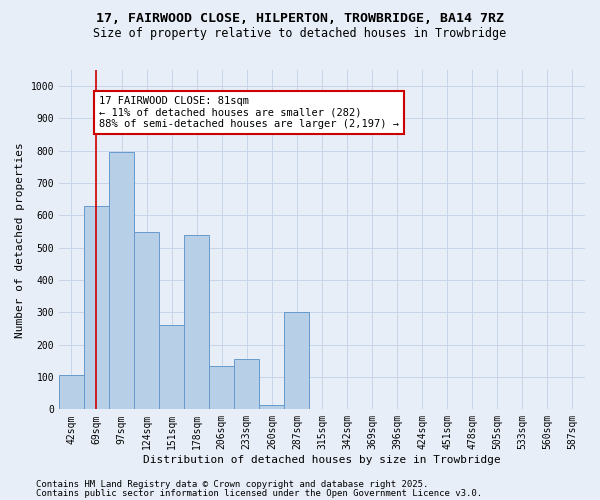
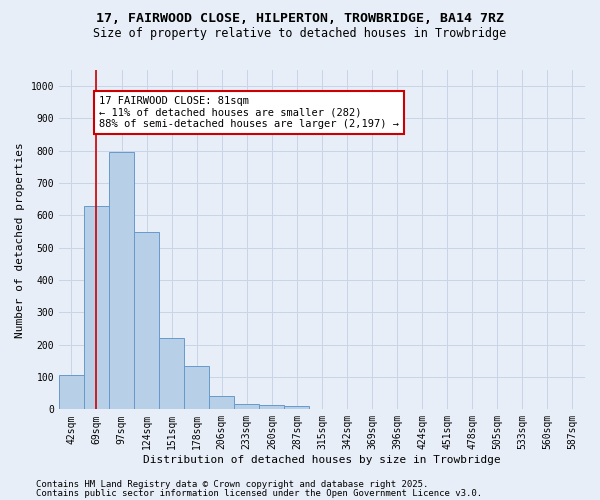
151sqm: 260 -> 222
178sqm: 540 -> 135
206sqm: 135 -> 42
233sqm: 155 -> 16
287sqm: 300 -> 10
